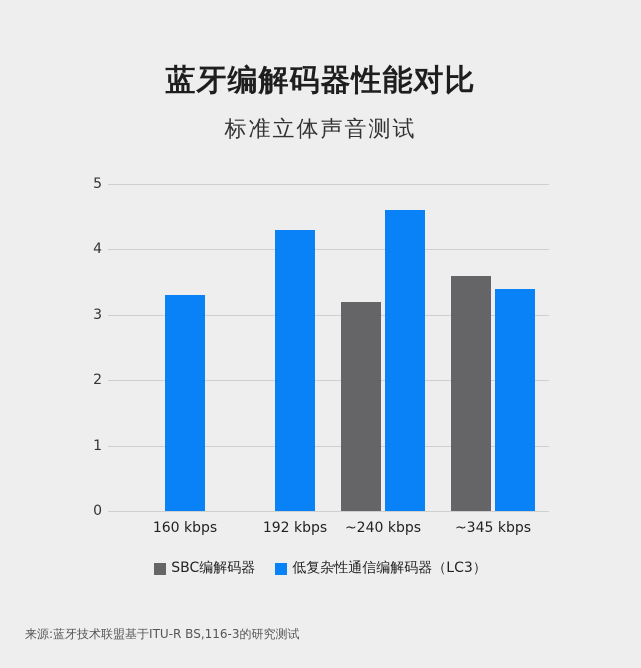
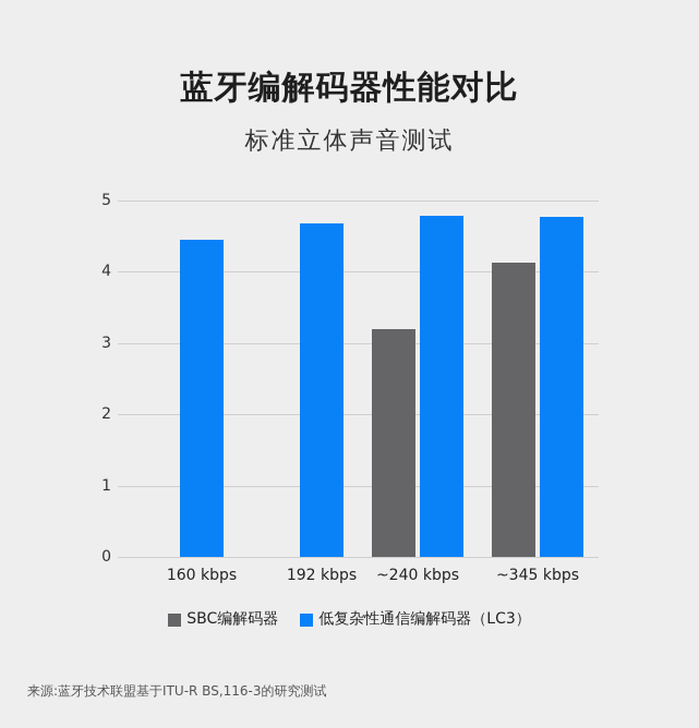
低复杂性通信编解码器（LC3）/160 kbps: 3.3 -> 4.5
低复杂性通信编解码器（LC3）/192 kbps: 4.3 -> 4.7
低复杂性通信编解码器（LC3）/~240 kbps: 4.6 -> 4.8
SBC编解码器/~345 kbps: 3.6 -> 4.1
低复杂性通信编解码器（LC3）/~345 kbps: 3.4 -> 4.8
